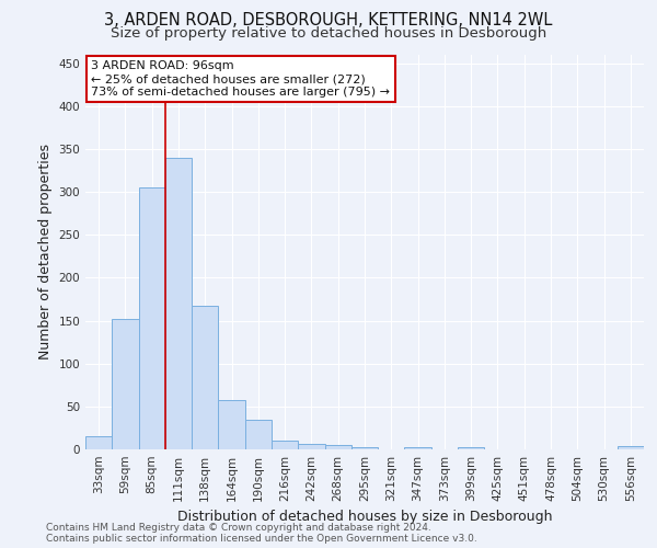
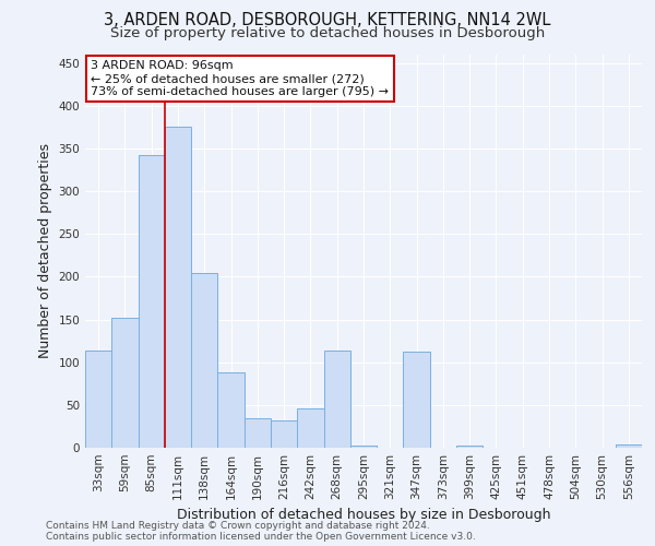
33sqm: 15 -> 114
85sqm: 305 -> 342
111sqm: 340 -> 376
138sqm: 167 -> 204
164sqm: 57 -> 88
216sqm: 10 -> 32
242sqm: 7 -> 46
268sqm: 5 -> 114
347sqm: 2 -> 112
